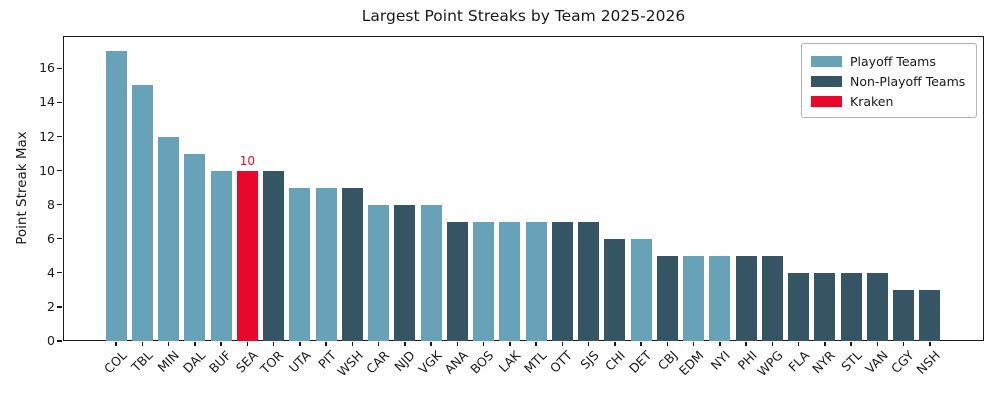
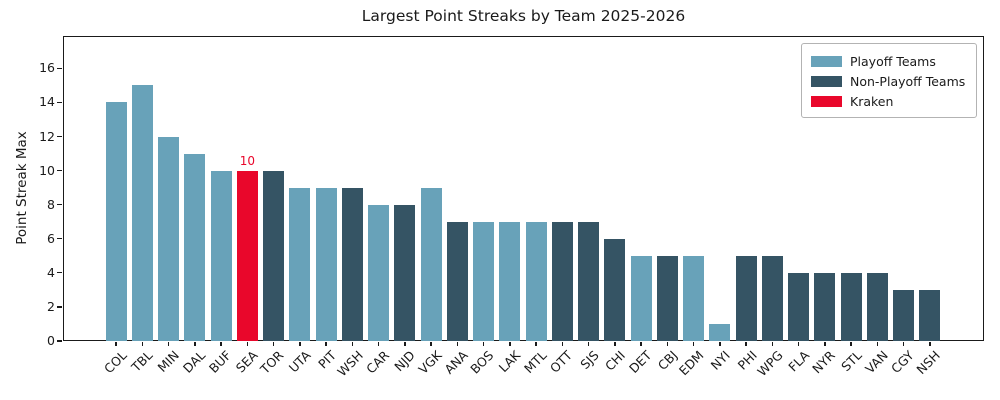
COL: 17 -> 14
VGK: 8 -> 9
DET: 6 -> 5
NYI: 5 -> 1
